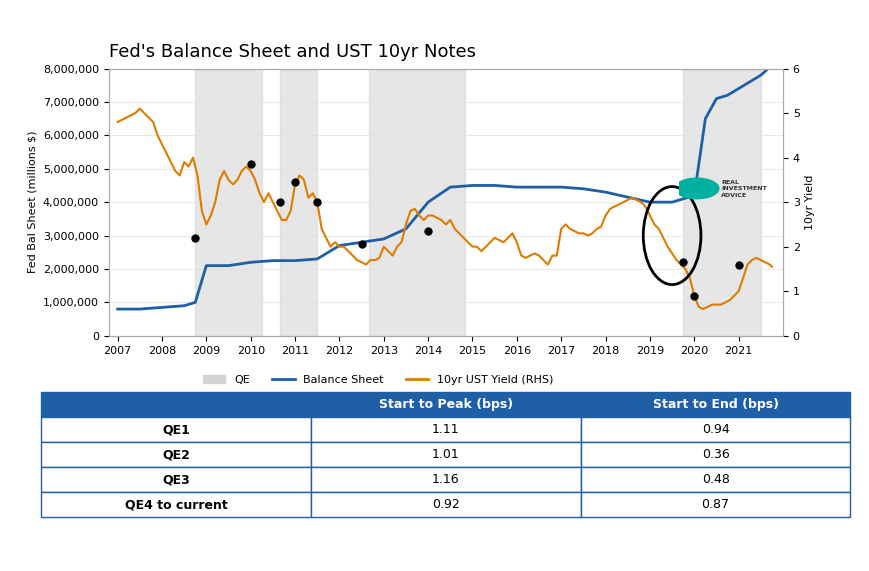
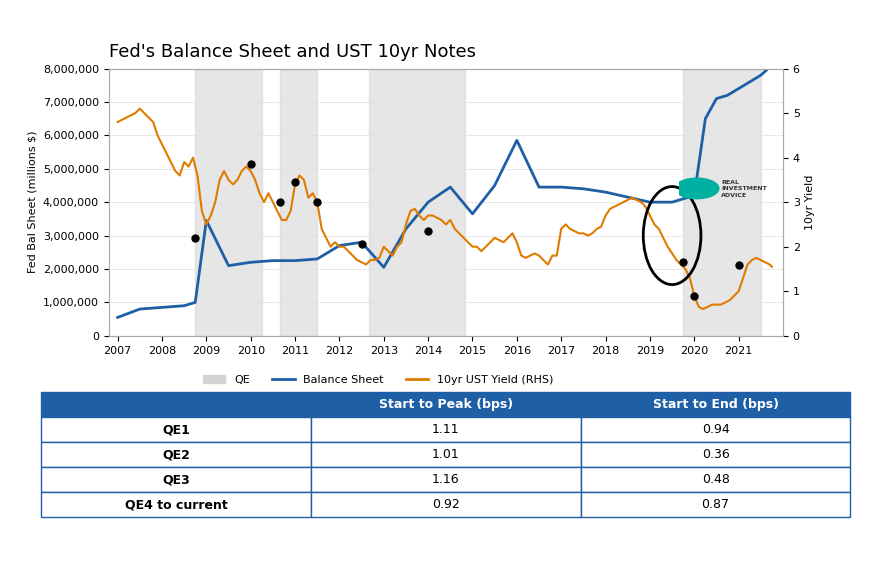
Balance Sheet/2007: 800,000 -> 550,000
Balance Sheet/2009: 2,100,000 -> 3,450,000
Balance Sheet/2013: 2,900,000 -> 2,050,000
Balance Sheet/2015: 4,500,000 -> 3,650,000
Balance Sheet/2016: 4,450,000 -> 5,850,000
